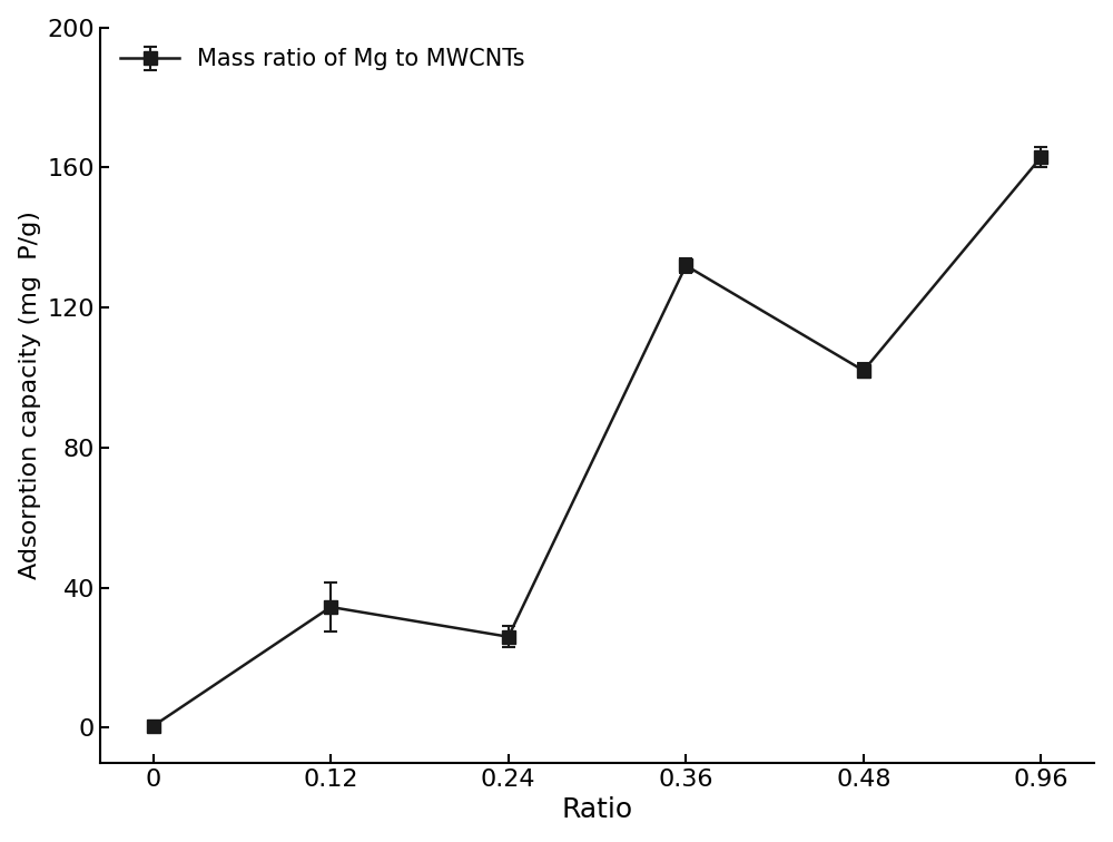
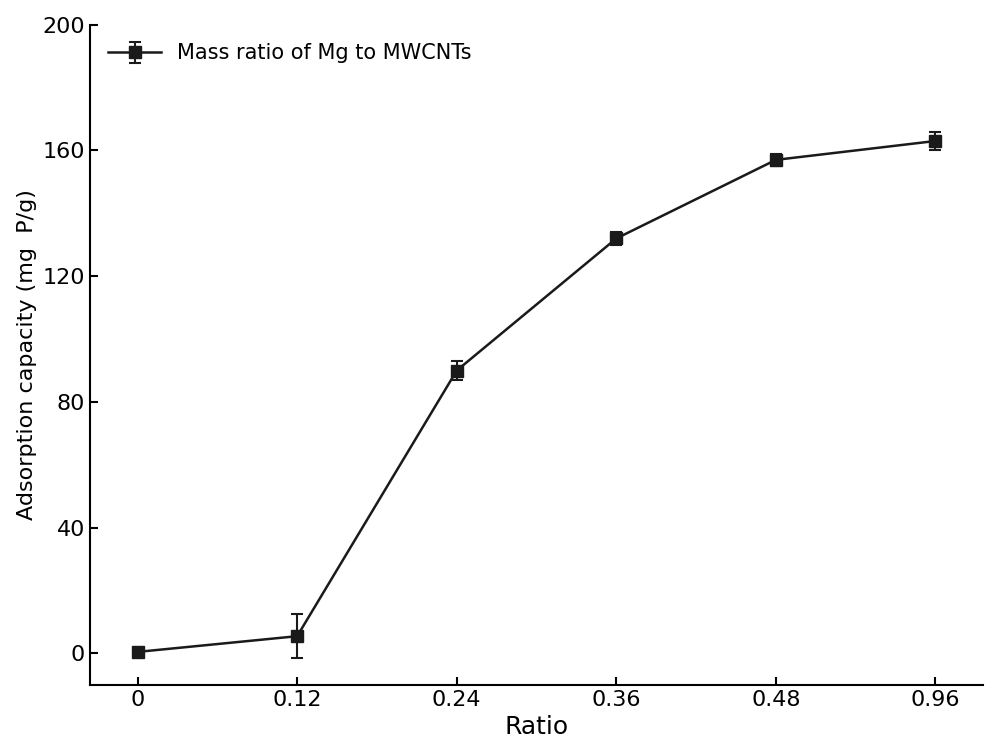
0.12: 34.5 -> 5.5
0.24: 26.0 -> 90.0
0.48: 102.0 -> 157.0
